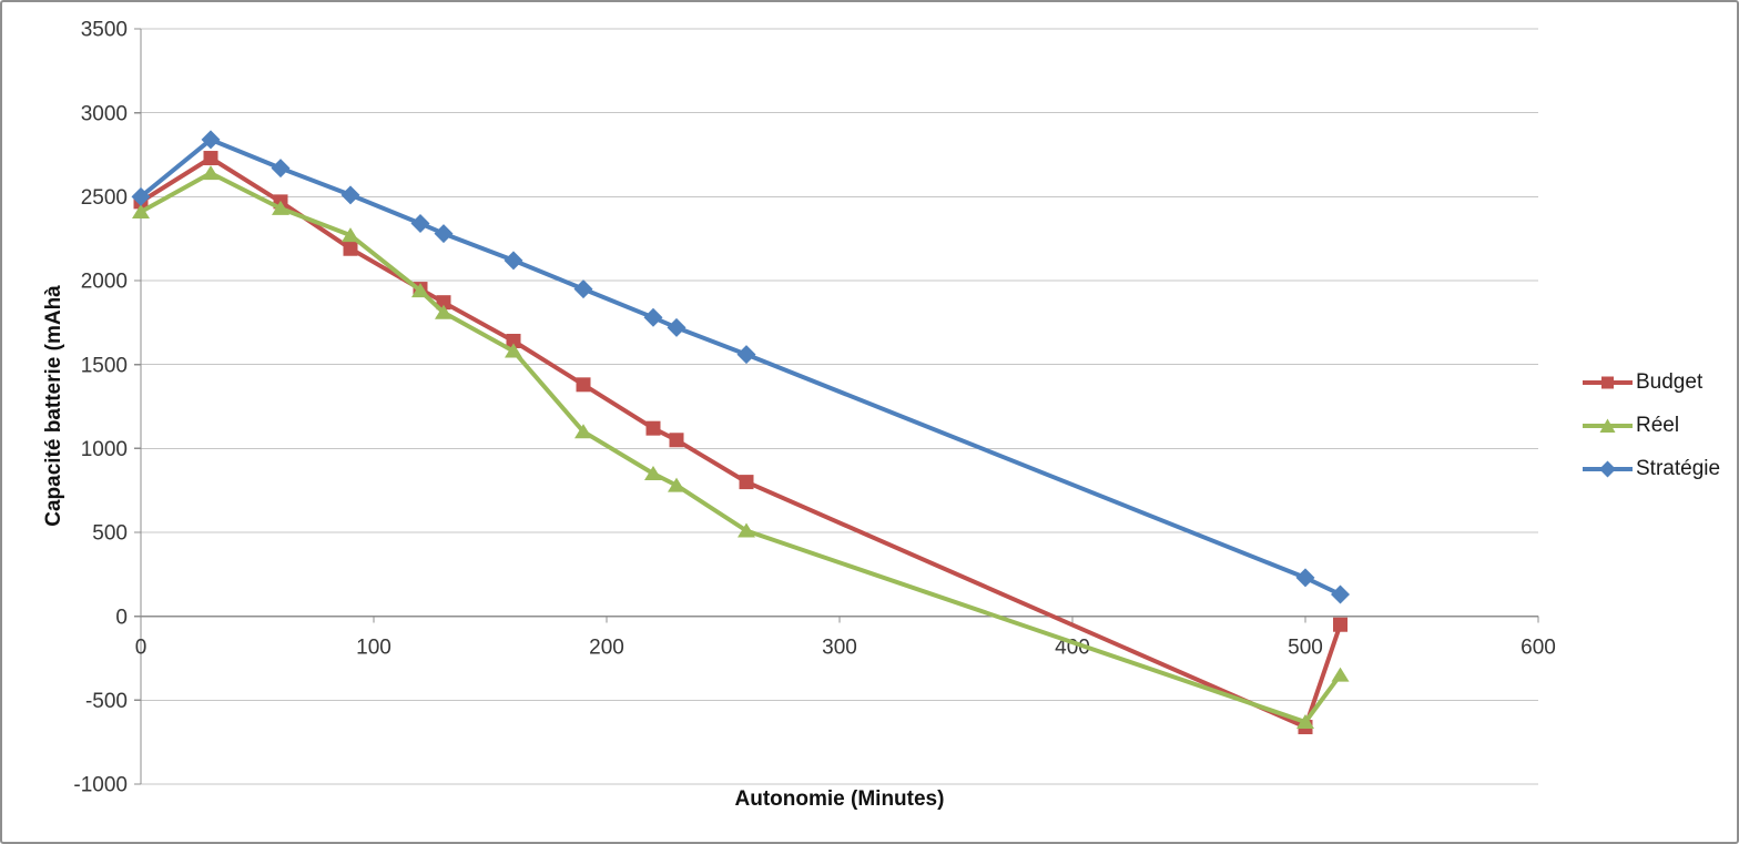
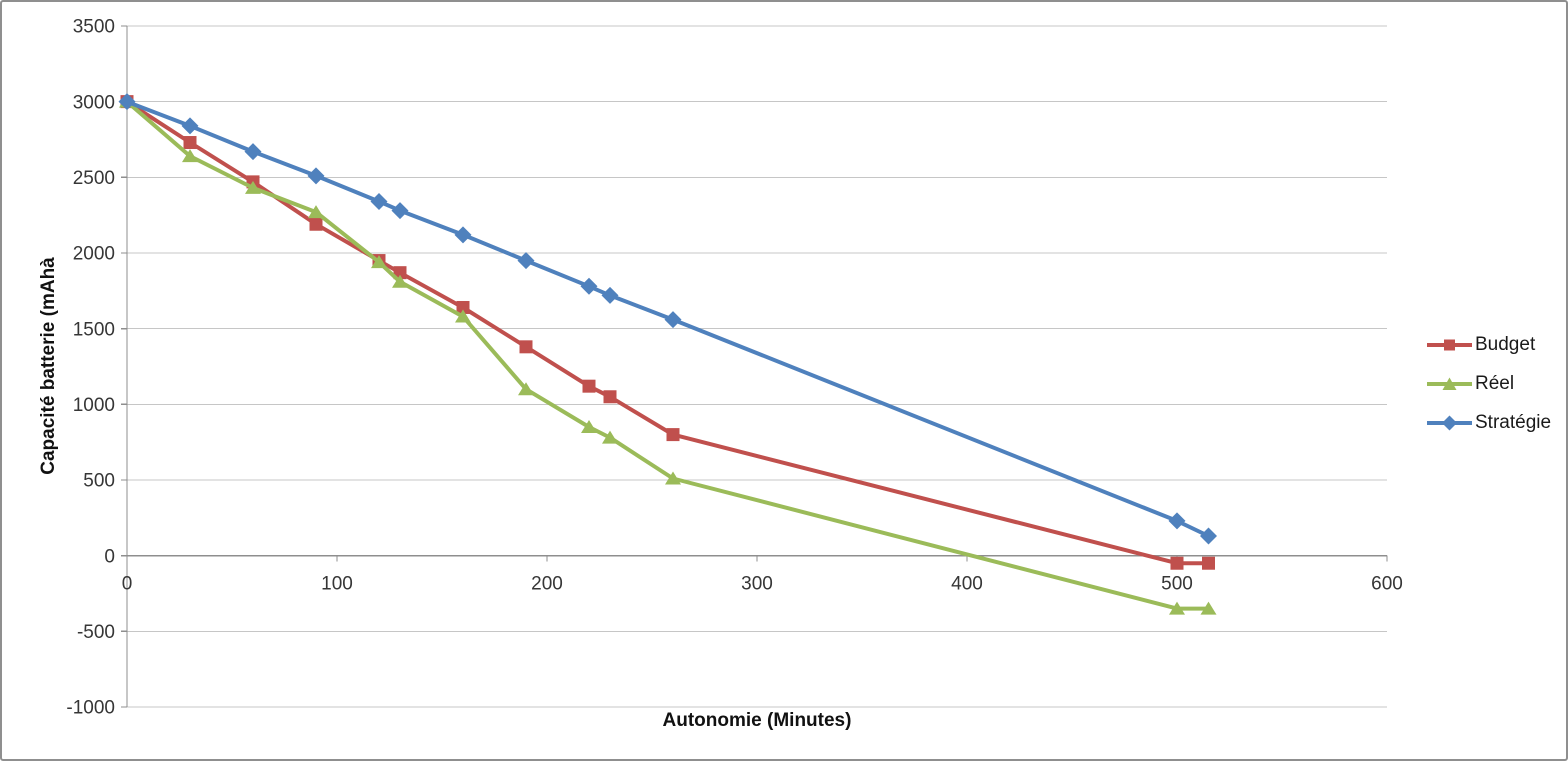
Budget/0: 2470 -> 3000
Réel/0: 2410 -> 3000
Stratégie/0: 2500 -> 3000
Budget/500: -660 -> -50
Réel/500: -630 -> -350
